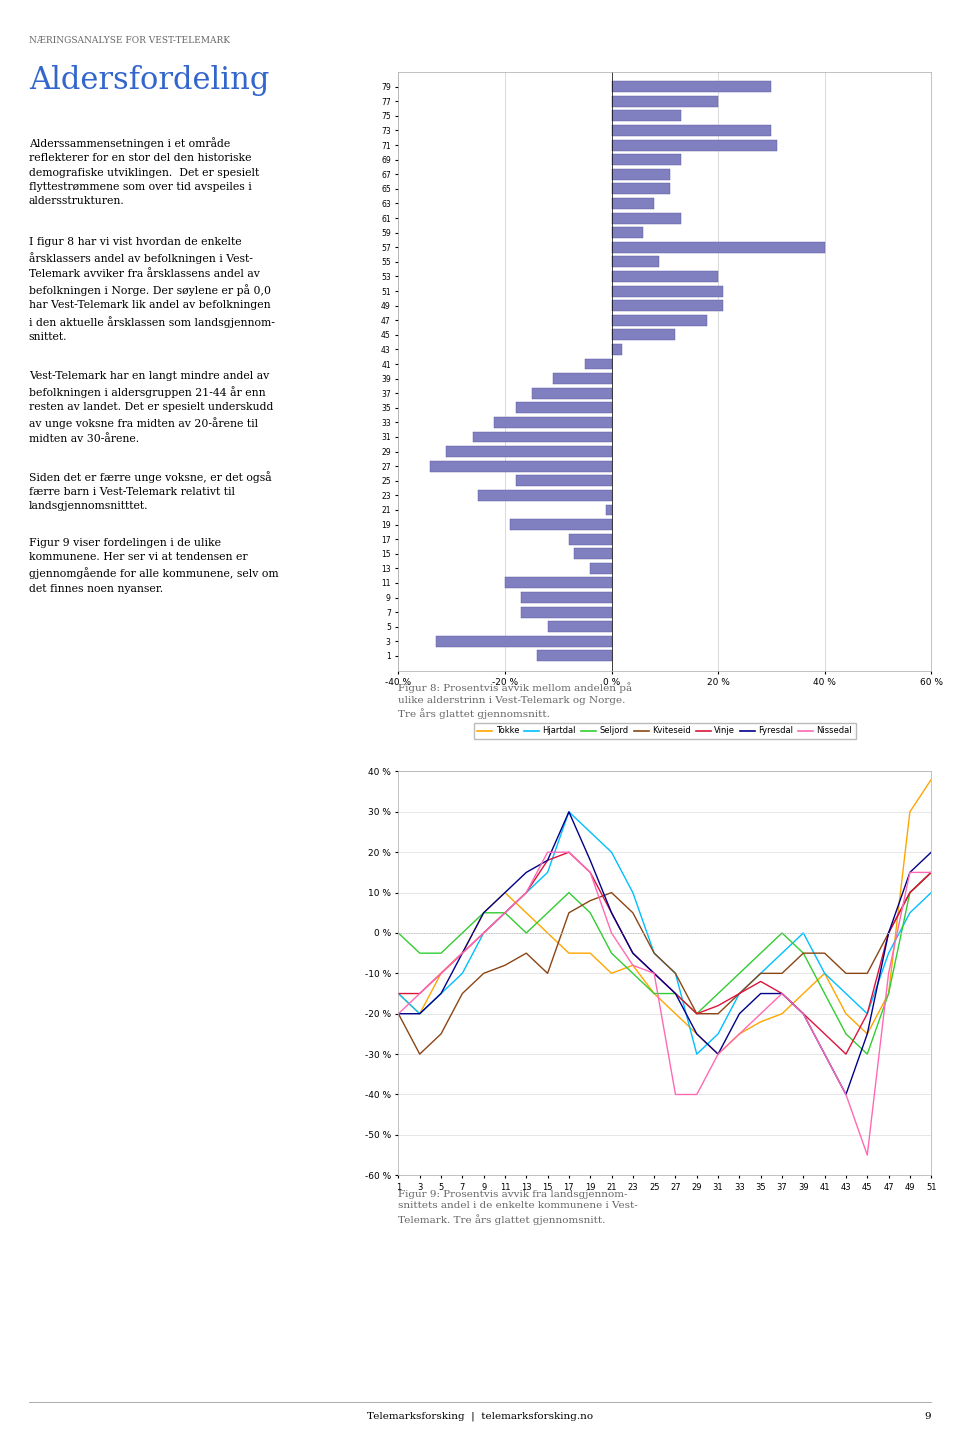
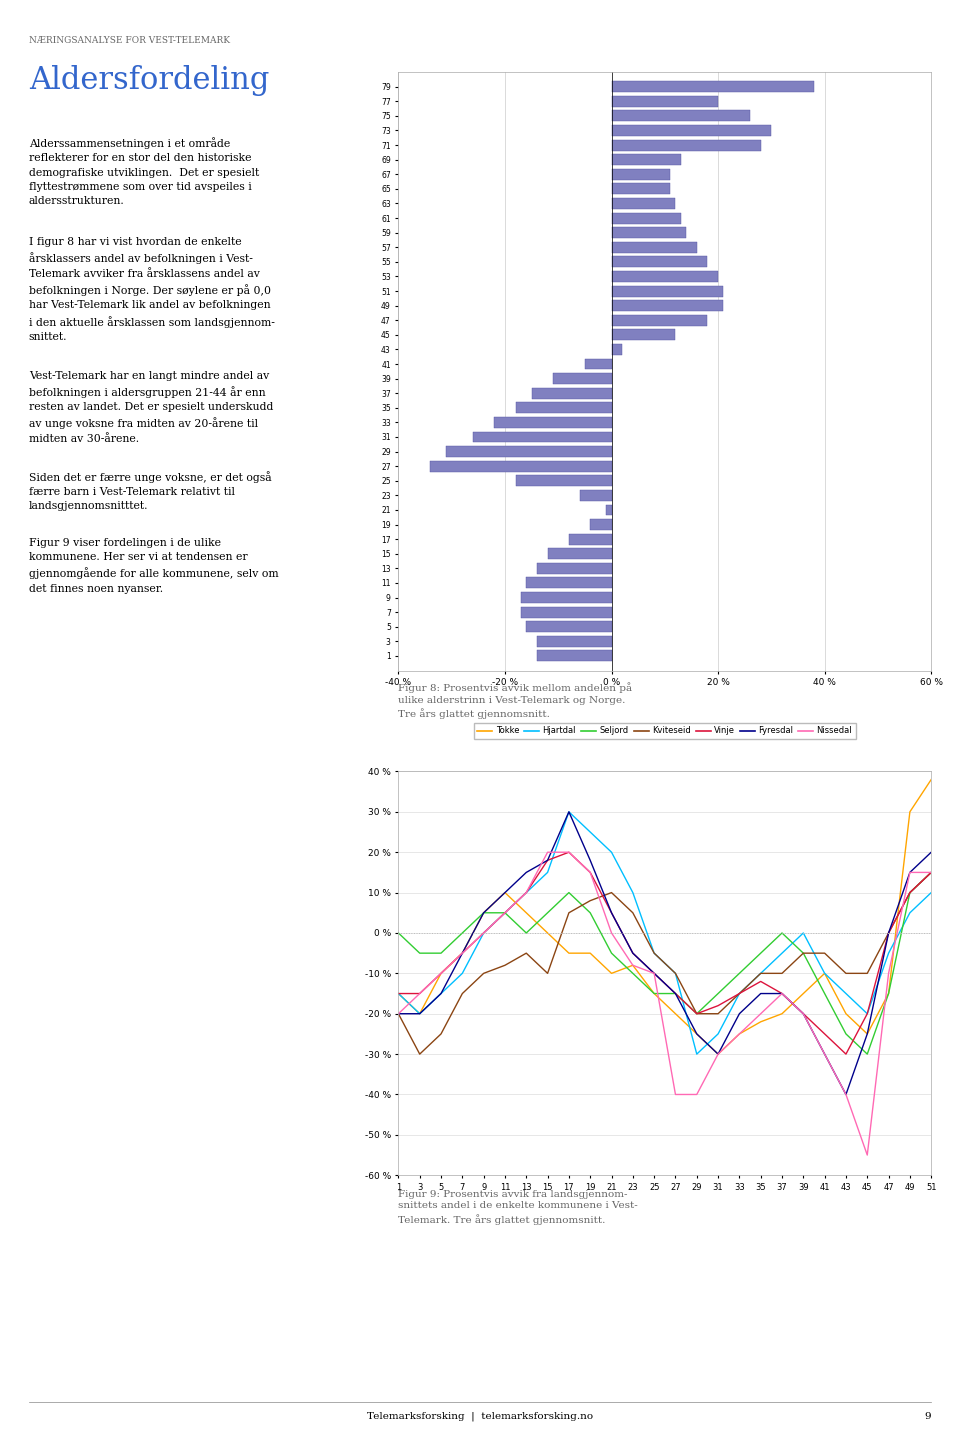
79: 30 % -> 38 %
75: 13 % -> 26 %
71: 31 % -> 28 %
63: 8 % -> 12 %
59: 6 % -> 14 %
57: 40 % -> 16 %
55: 9 % -> 18 %
23: -25 % -> -6 %
19: -19 % -> -4 %
15: -7 % -> -12 %
13: -4 % -> -14 %
11: -20 % -> -16 %
5: -12 % -> -16 %
3: -33 % -> -14 %
